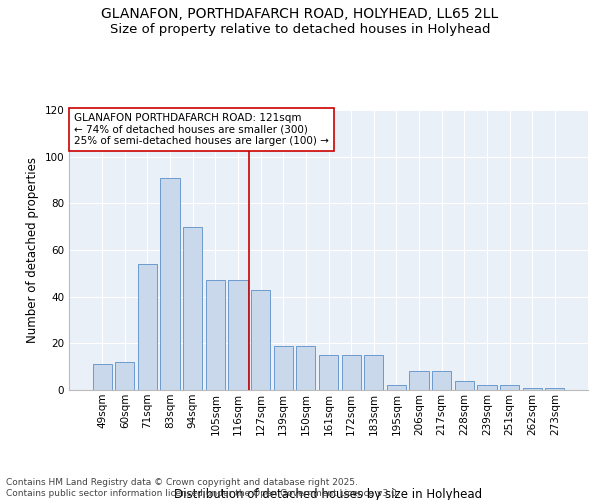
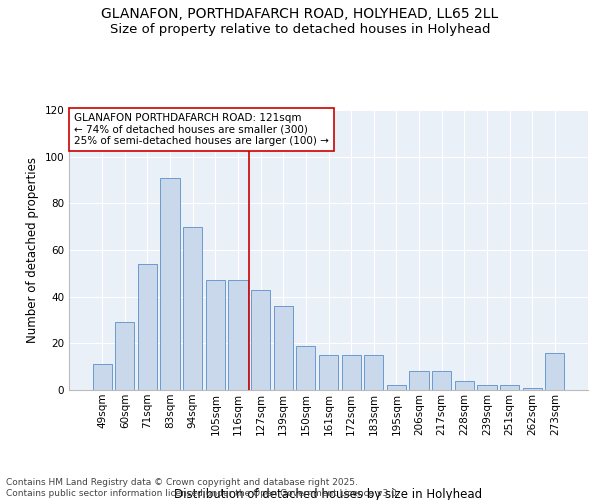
60sqm: 12 -> 29
139sqm: 19 -> 36
273sqm: 1 -> 16
